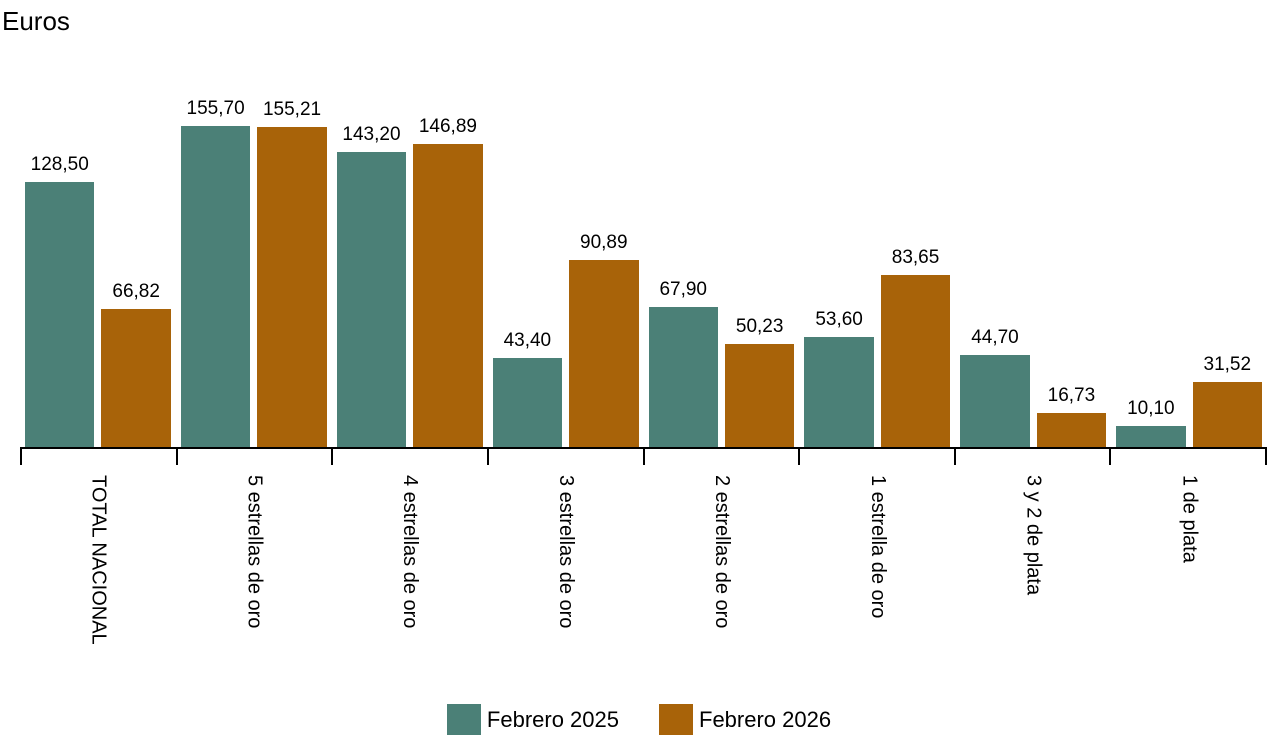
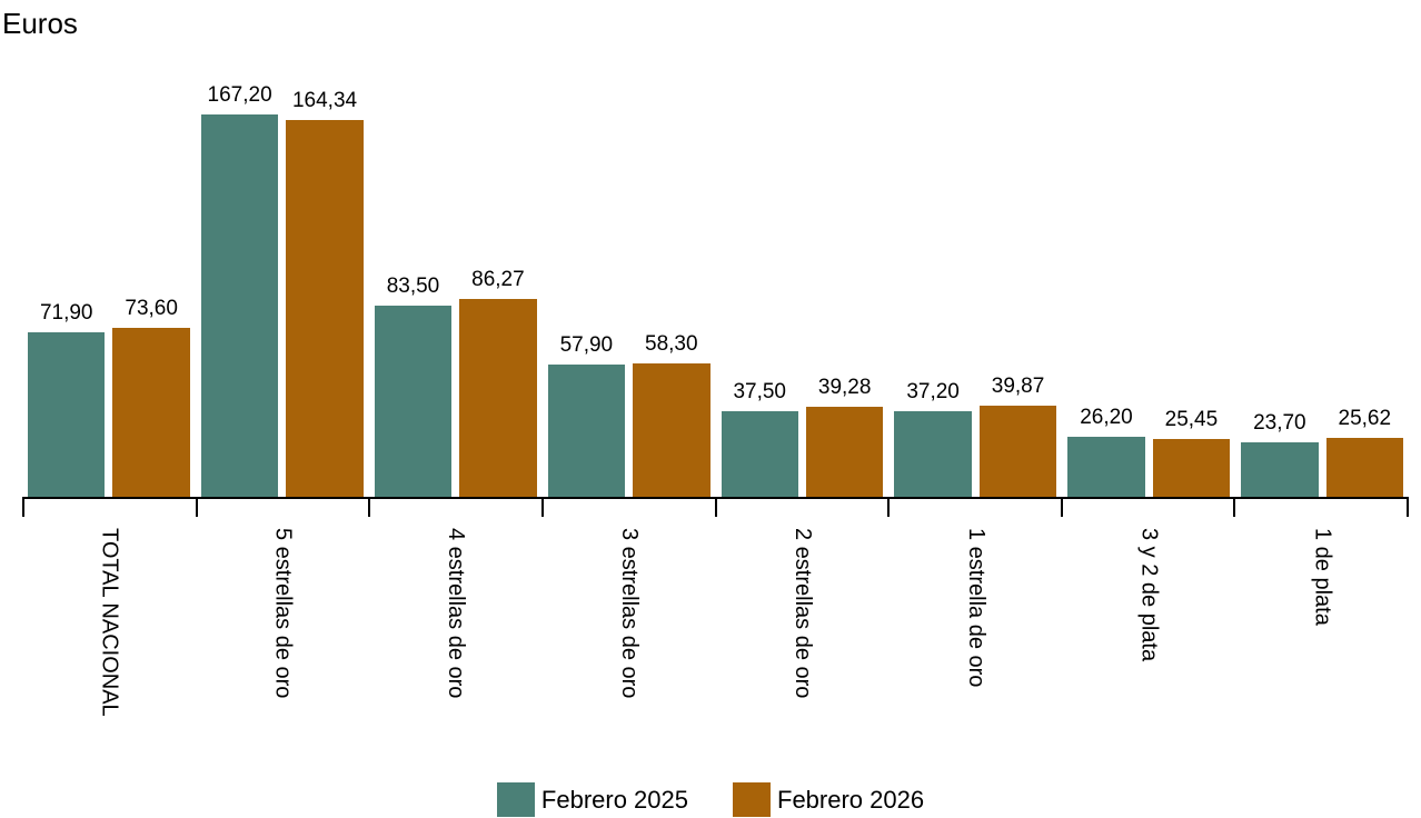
Febrero 2025/TOTAL NACIONAL: 128,50 -> 71,90
Febrero 2026/TOTAL NACIONAL: 66,82 -> 73,60
Febrero 2025/5 estrellas de oro: 155,70 -> 167,20
Febrero 2026/5 estrellas de oro: 155,21 -> 164,34
Febrero 2025/4 estrellas de oro: 143,20 -> 83,50
Febrero 2026/4 estrellas de oro: 146,89 -> 86,27
Febrero 2025/3 estrellas de oro: 43,40 -> 57,90
Febrero 2026/3 estrellas de oro: 90,89 -> 58,30
Febrero 2025/2 estrellas de oro: 67,90 -> 37,50
Febrero 2026/2 estrellas de oro: 50,23 -> 39,28
Febrero 2025/1 estrella de oro: 53,60 -> 37,20
Febrero 2026/1 estrella de oro: 83,65 -> 39,87
Febrero 2025/3 y 2 de plata: 44,70 -> 26,20
Febrero 2026/3 y 2 de plata: 16,73 -> 25,45
Febrero 2025/1 de plata: 10,10 -> 23,70
Febrero 2026/1 de plata: 31,52 -> 25,62
